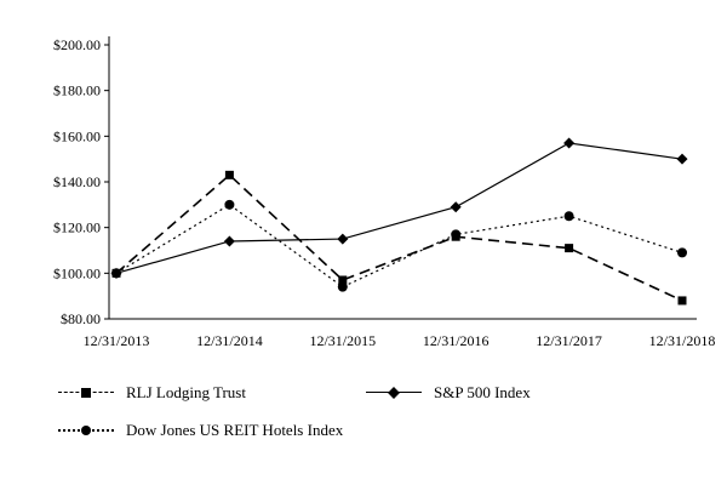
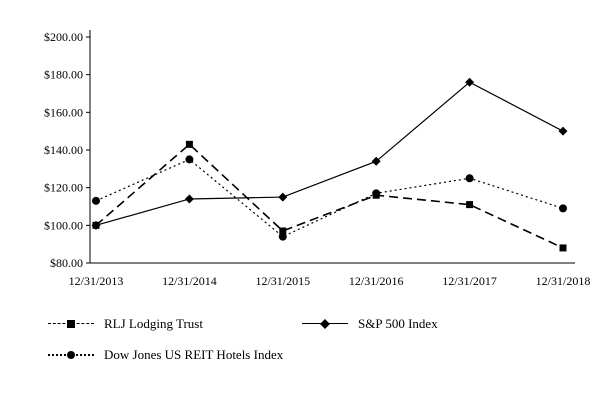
Dow Jones US REIT Hotels Index/12/31/2013: $100 -> $113
Dow Jones US REIT Hotels Index/12/31/2014: $130 -> $135
S&P 500 Index/12/31/2016: $129 -> $134
S&P 500 Index/12/31/2017: $157 -> $176
